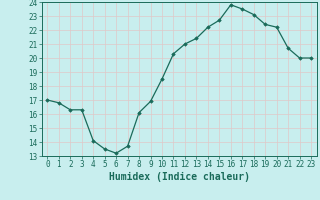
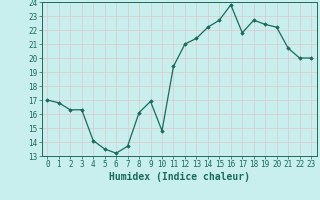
10: 18.5 -> 14.8
11: 20.3 -> 19.4
17: 23.5 -> 21.8
18: 23.1 -> 22.7
